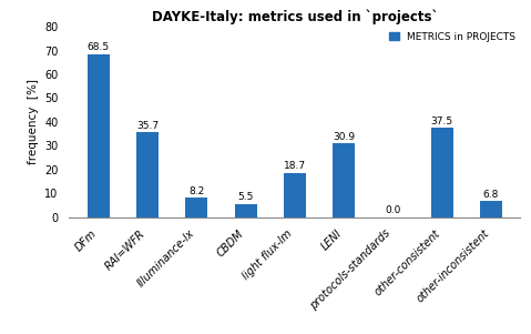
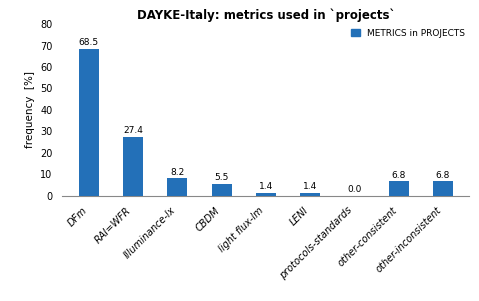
RAI=WFR: 35.7 -> 27.4
light flux-lm: 18.7 -> 1.4
LENI: 30.9 -> 1.4
other-consistent: 37.5 -> 6.8
